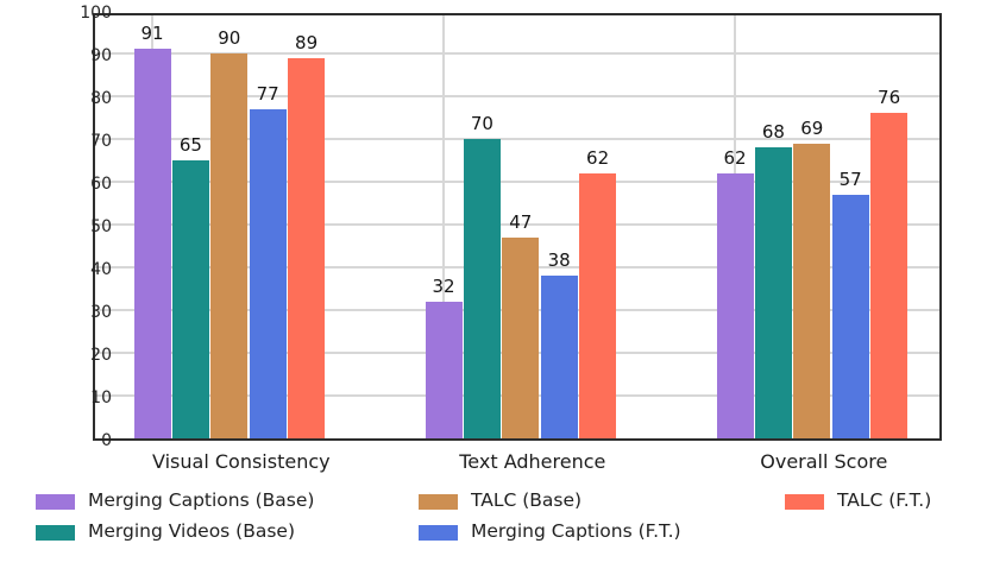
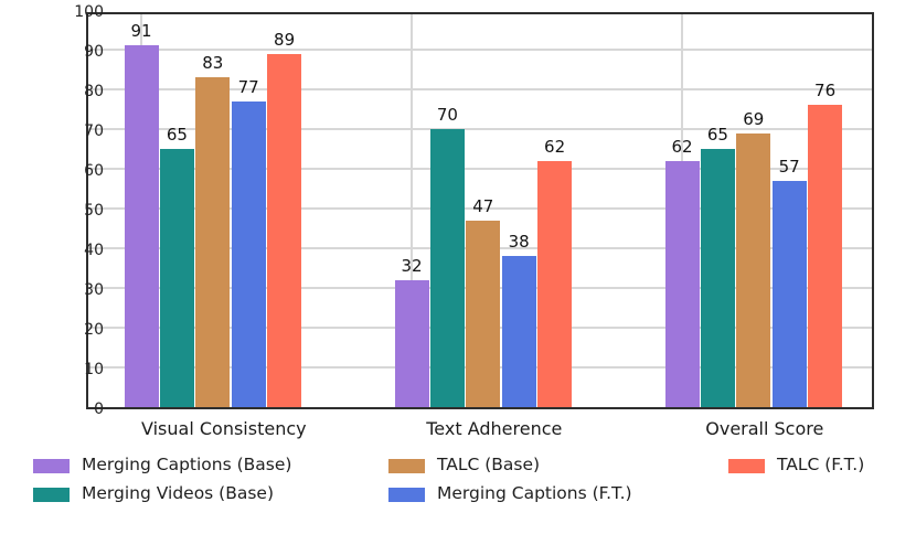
TALC (Base)/Visual Consistency: 90 -> 83
Merging Videos (Base)/Overall Score: 68 -> 65
